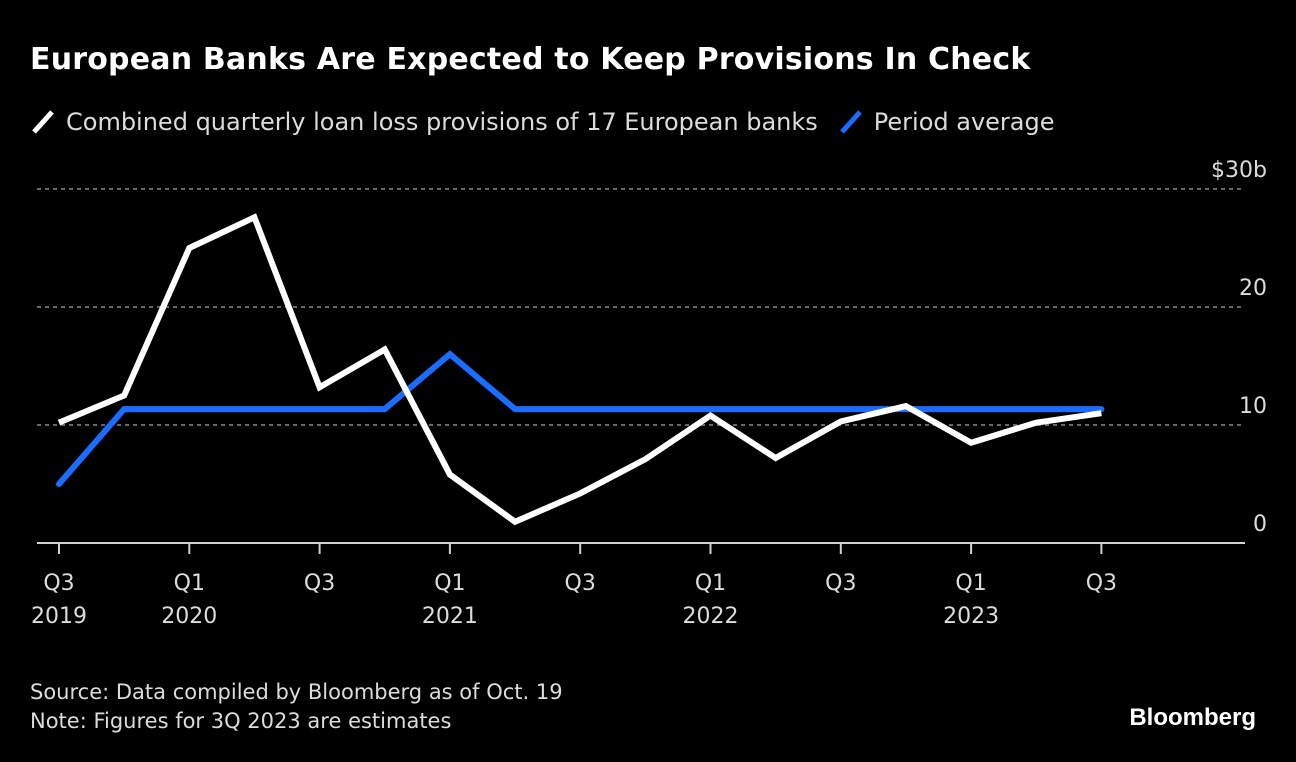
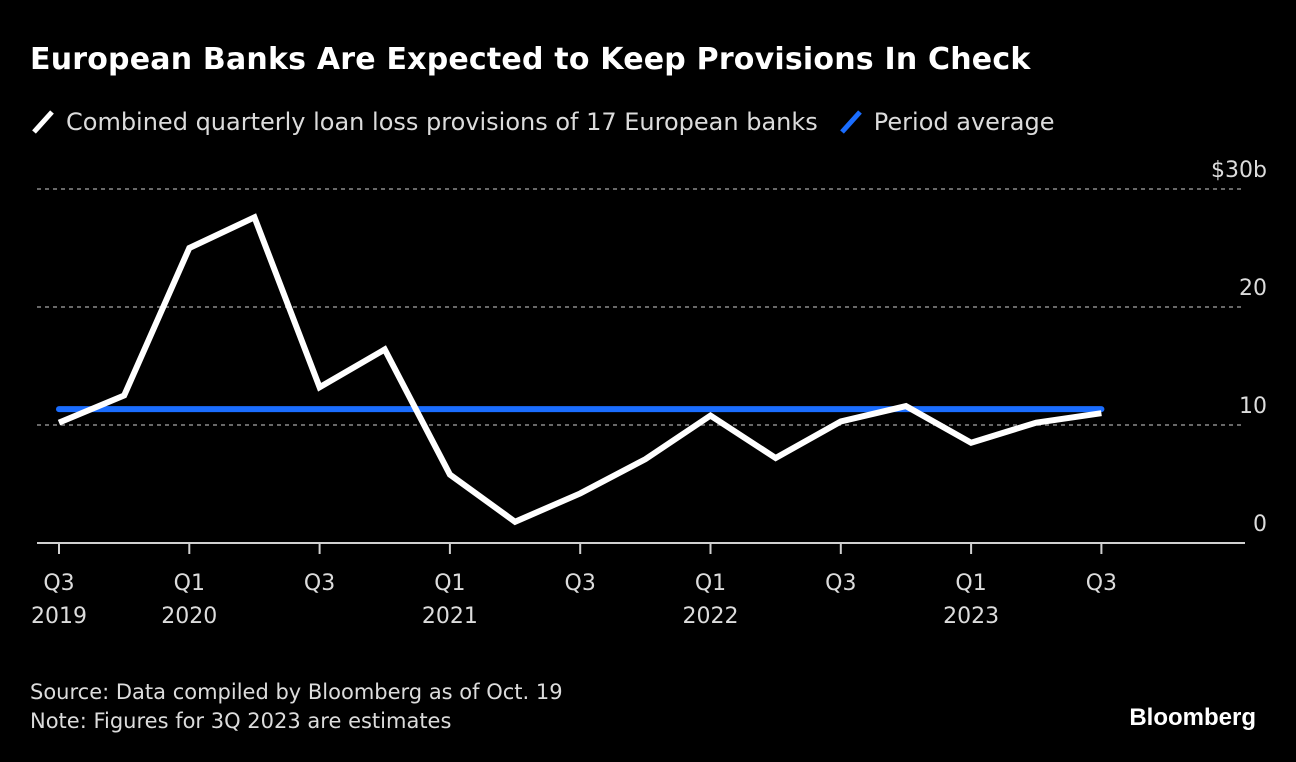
Period average/Q3 2019: $5.0b -> $11.3b
Period average/Q1 2021: $16.0b -> $11.3b
